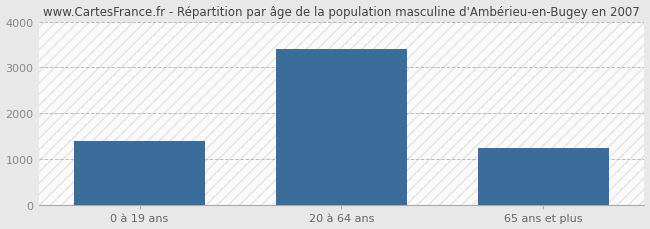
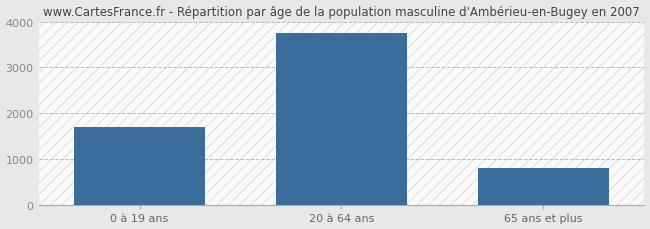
0 à 19 ans: 1400 -> 1700
20 à 64 ans: 3400 -> 3750
65 ans et plus: 1250 -> 800
